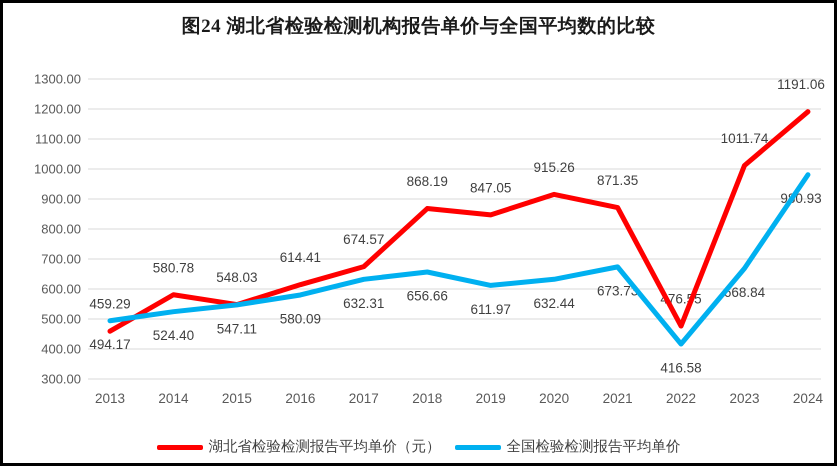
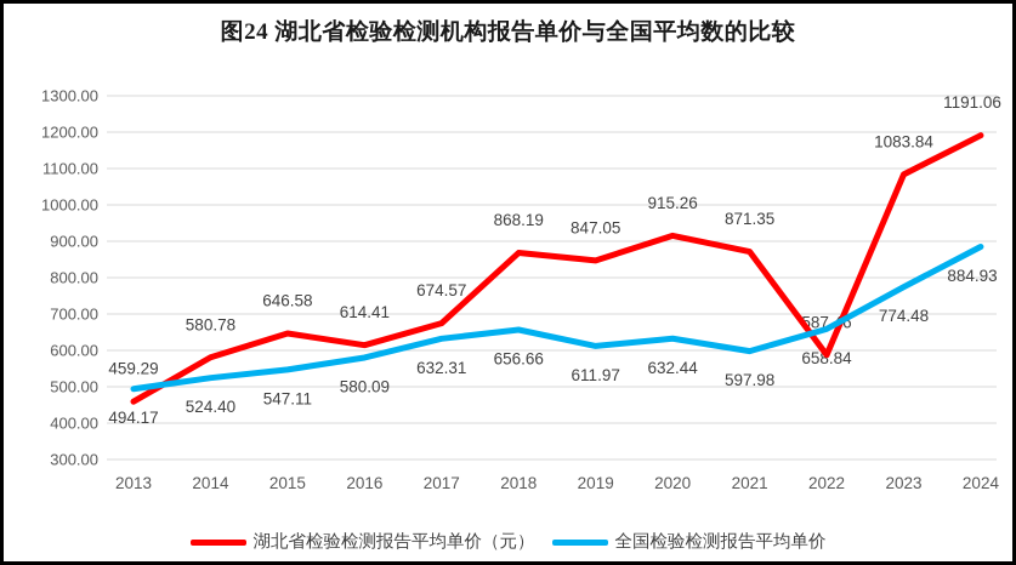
湖北省检验检测报告平均单价（元）/2015: 548.03 -> 646.58
全国检验检测报告平均单价/2021: 673.73 -> 597.98
湖北省检验检测报告平均单价（元）/2022: 476.55 -> 587.46
全国检验检测报告平均单价/2022: 416.58 -> 658.84
湖北省检验检测报告平均单价（元）/2023: 1011.74 -> 1083.84
全国检验检测报告平均单价/2023: 668.84 -> 774.48
全国检验检测报告平均单价/2024: 980.93 -> 884.93
